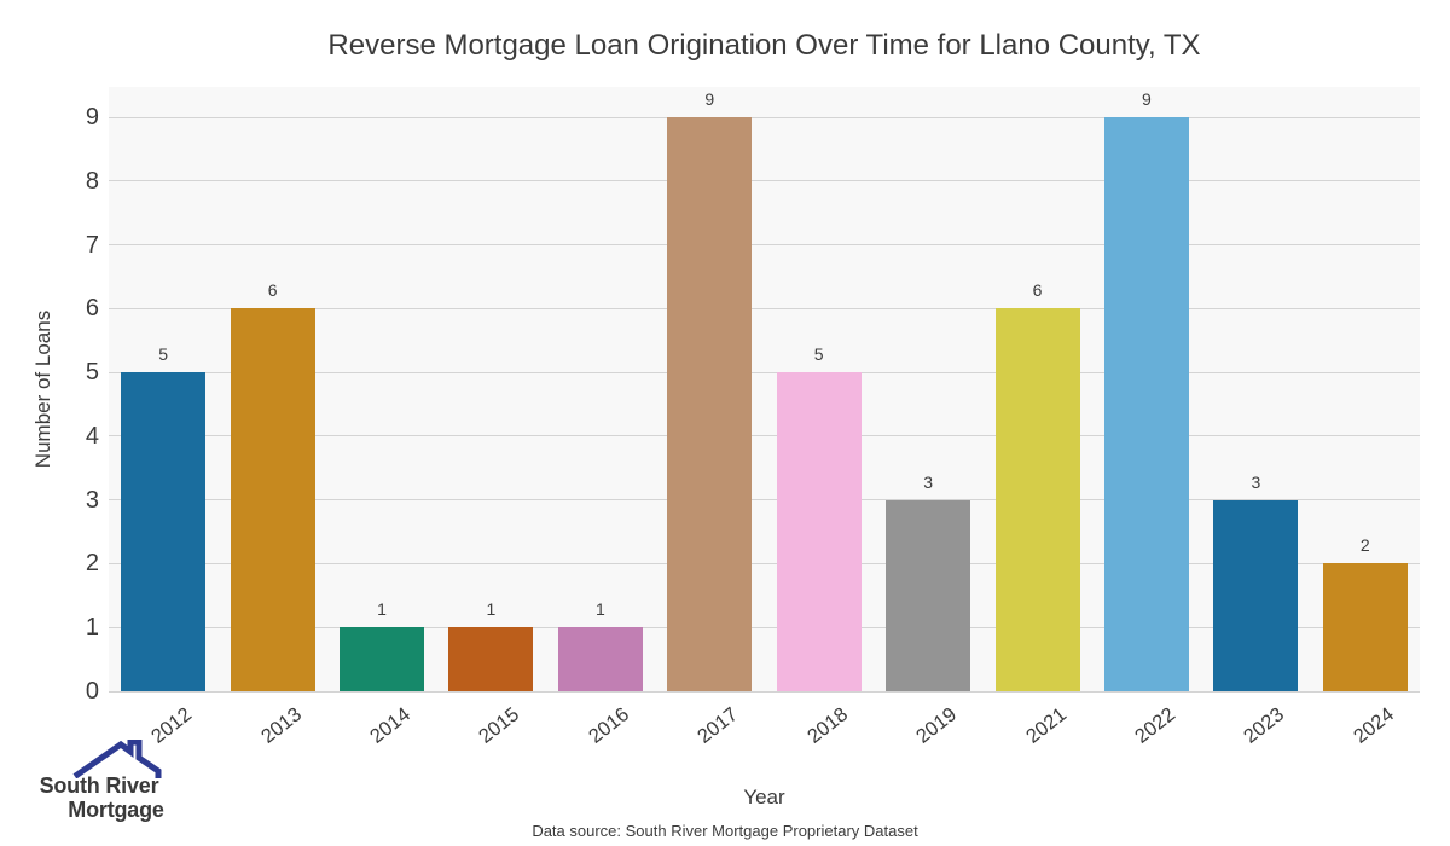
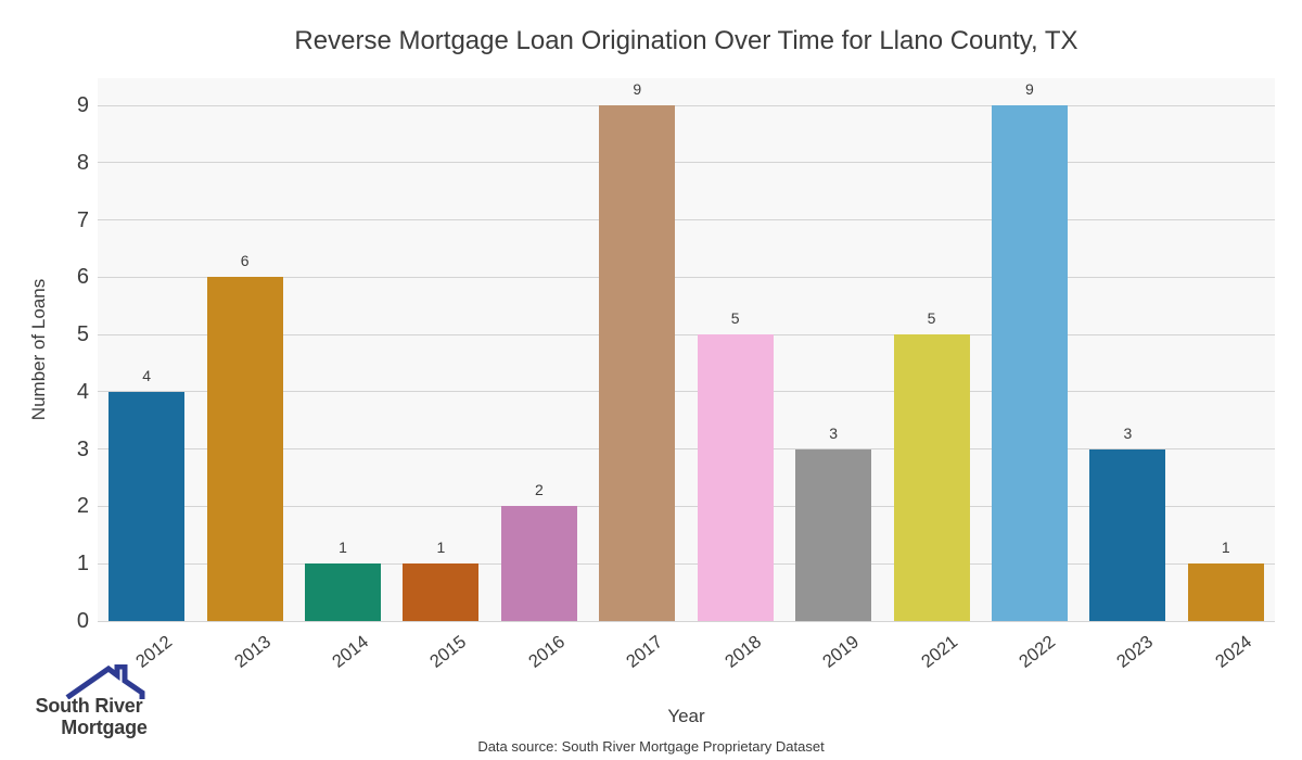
2012: 5 -> 4
2016: 1 -> 2
2021: 6 -> 5
2024: 2 -> 1
